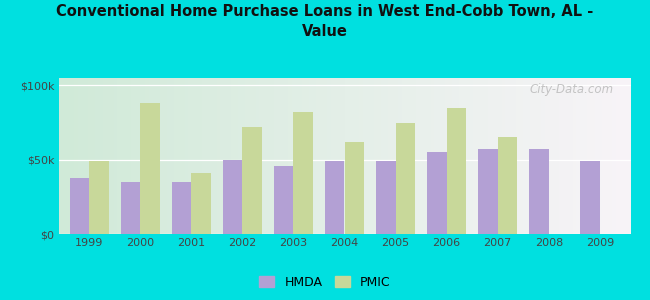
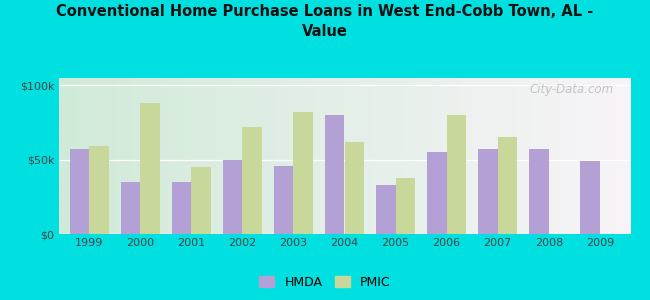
HMDA/1999: $38k -> $57k
PMIC/1999: $49k -> $59k
PMIC/2001: $41k -> $45k
HMDA/2004: $49k -> $80k
HMDA/2005: $49k -> $33k
PMIC/2005: $75k -> $38k
PMIC/2006: $85k -> $80k
